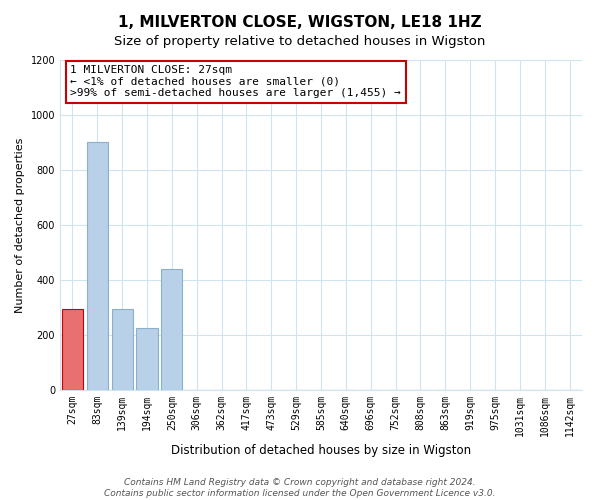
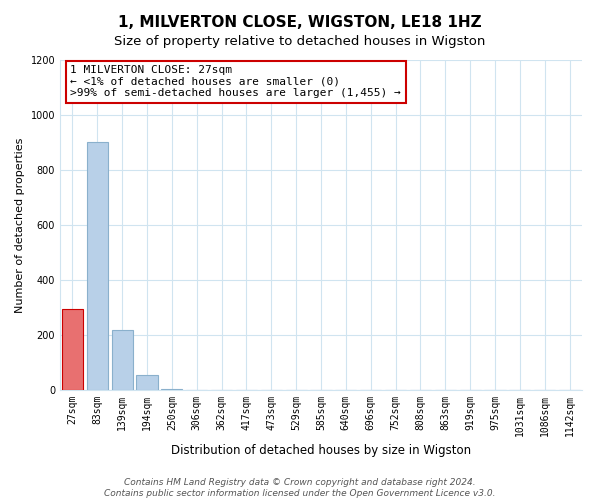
139sqm: 295 -> 220
194sqm: 225 -> 55
250sqm: 440 -> 5
